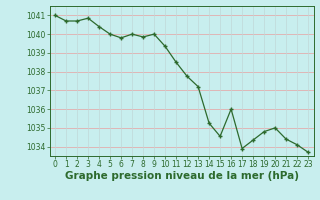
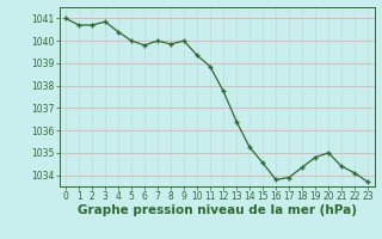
11: 1038.5 -> 1038.8
13: 1037.2 -> 1036.4
16: 1036.0 -> 1033.8
